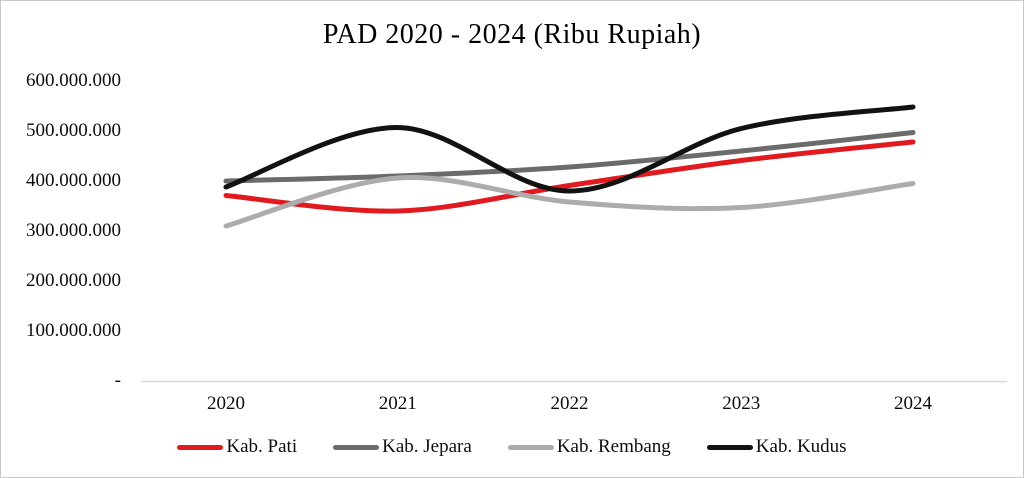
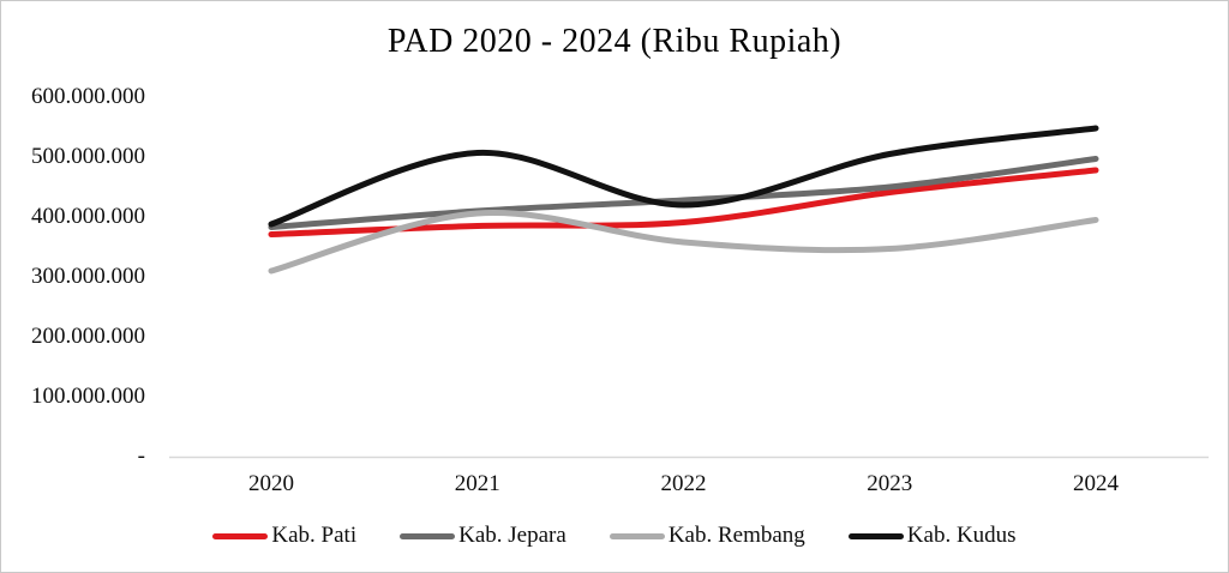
Kab. Jepara/2020: 400000000 -> 380000000
Kab. Pati/2021: 340000000 -> 380000000
Kab. Kudus/2022: 380000000 -> 420000000
Kab. Jepara/2023: 460000000 -> 450000000
